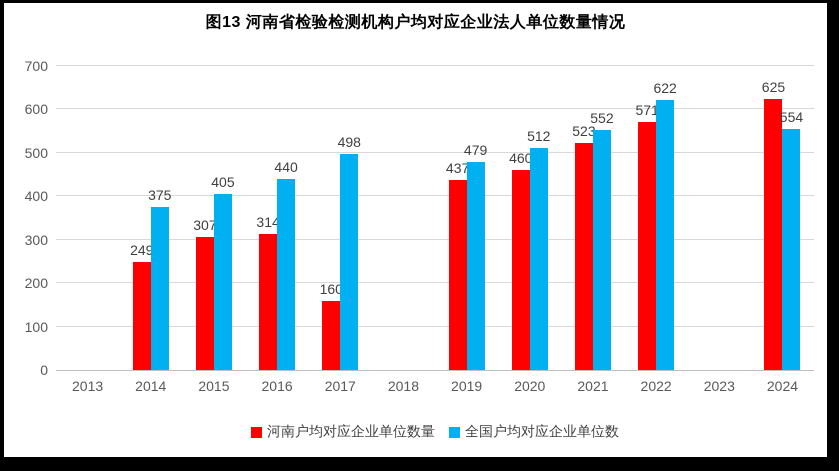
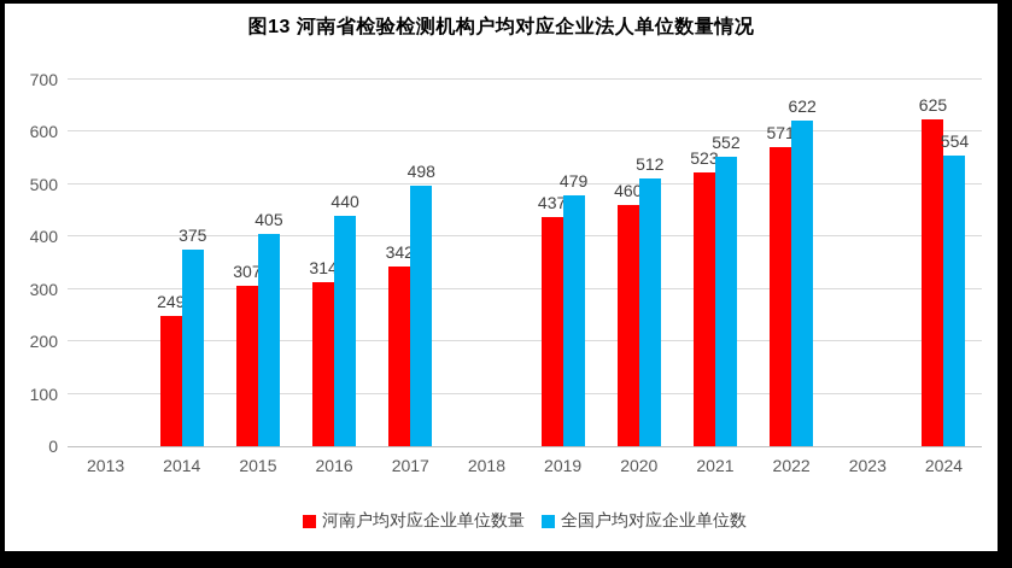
河南户均对应企业单位数量/2017: 160 -> 342
